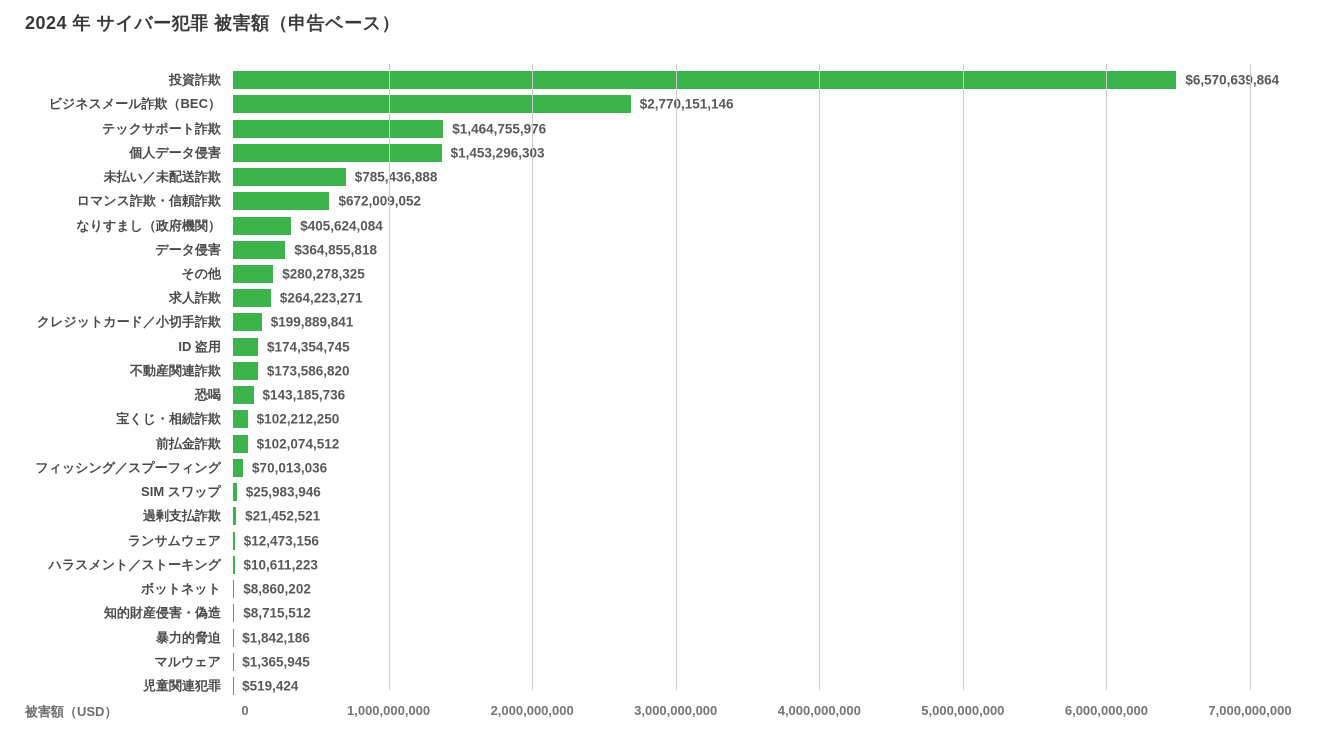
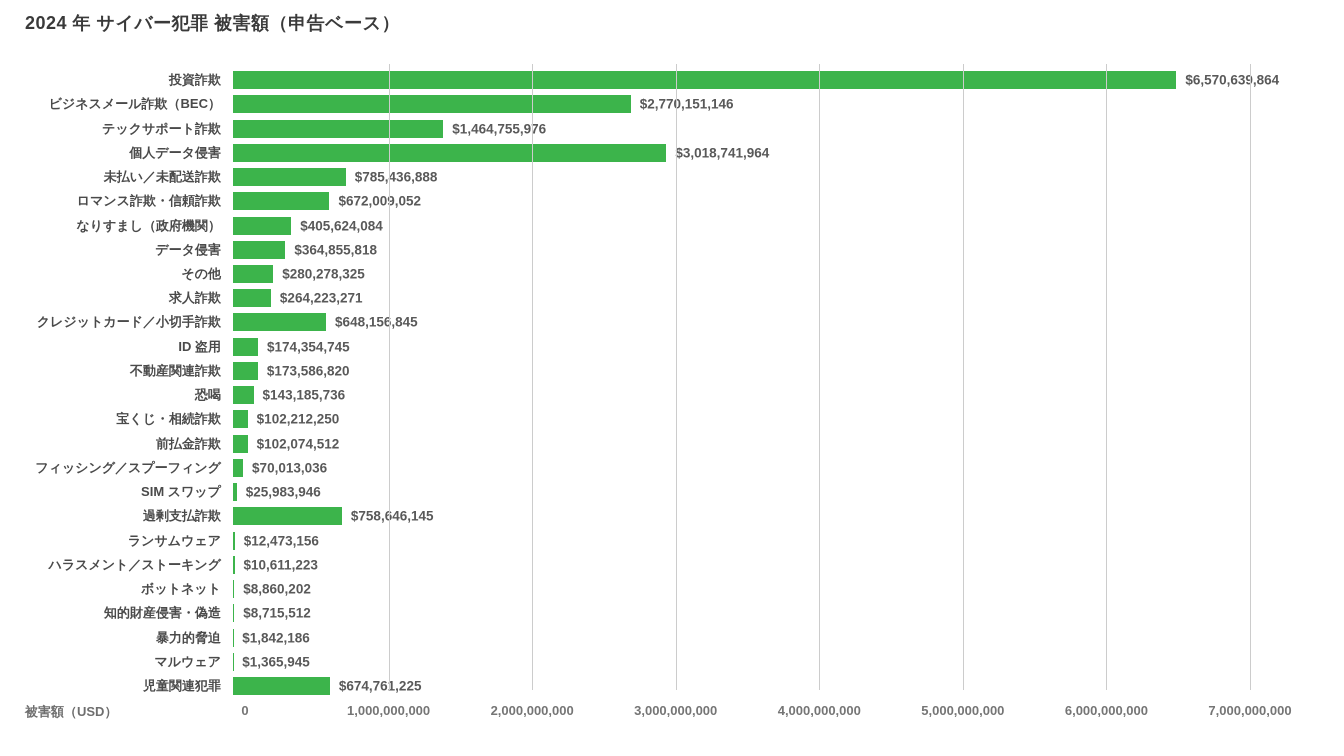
個人データ侵害: $1,453,296,303 -> $3,018,741,964
クレジットカード／小切手詐欺: $199,889,841 -> $648,156,845
過剰支払詐欺: $21,452,521 -> $758,646,145
児童関連犯罪: $519,424 -> $674,761,225
